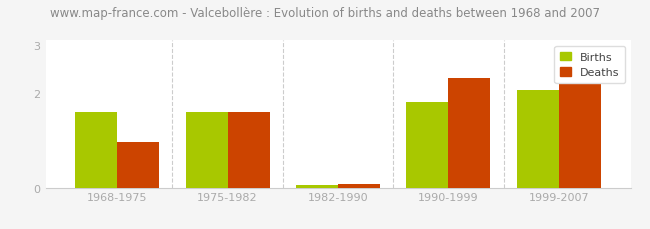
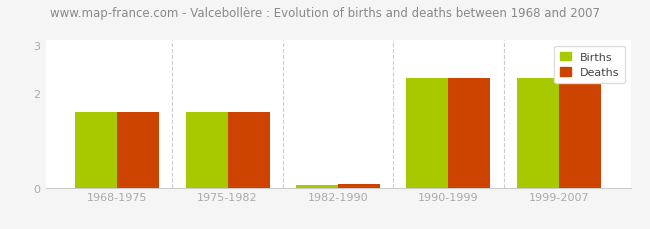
Deaths/1968-1975: 0.95 -> 1.60
Births/1990-1999: 1.80 -> 2.30
Births/1999-2007: 2.05 -> 2.30
